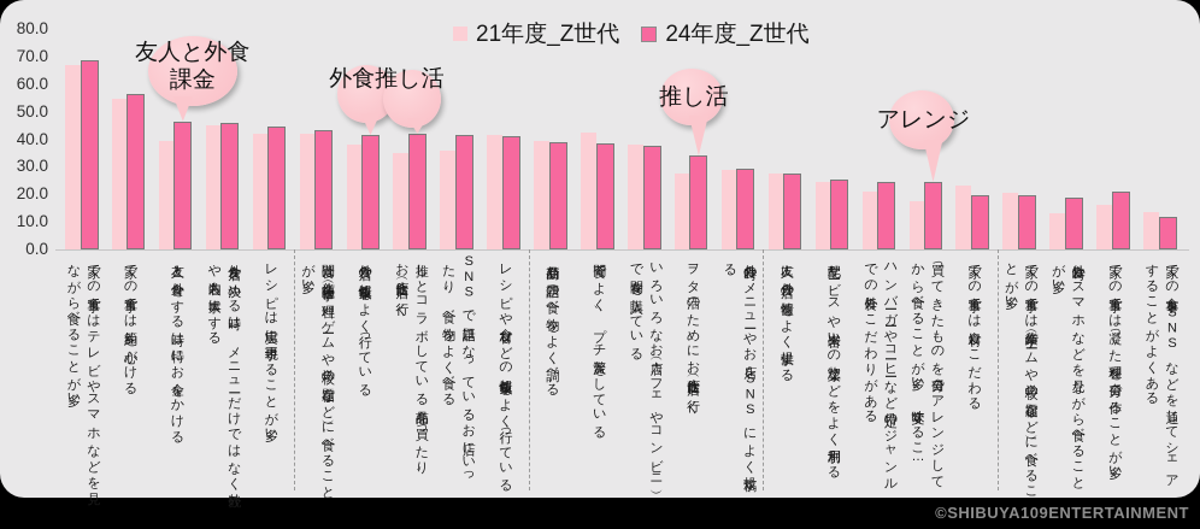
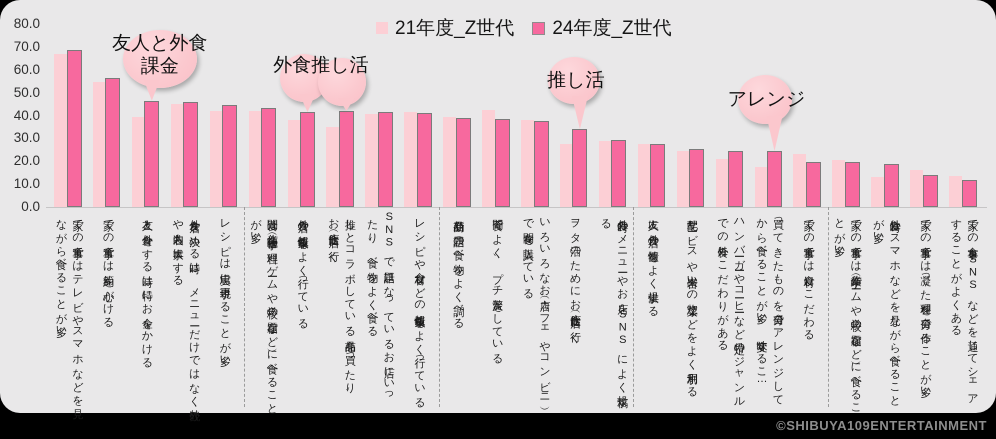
21年度_Z世代/SNSで話題になっているお店にいったり、食べ物をよく食べる: 36 -> 40
24年度_Z世代/家での食事では凝った料理を自分で作ることが多い: 21 -> 14
